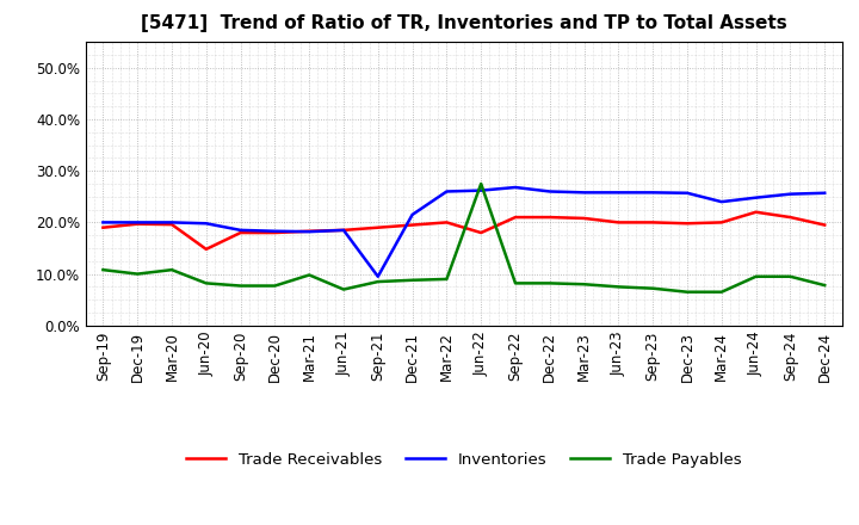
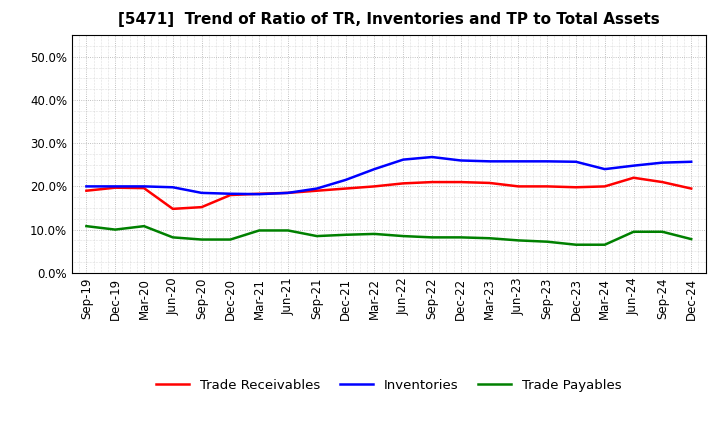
Trade Receivables/Sep-20: 18.0% -> 15.2%
Trade Payables/Jun-21: 7.0% -> 9.8%
Inventories/Sep-21: 9.5% -> 19.5%
Inventories/Mar-22: 26.0% -> 24.0%
Trade Receivables/Jun-22: 18.0% -> 20.7%
Trade Payables/Jun-22: 27.5% -> 8.5%
